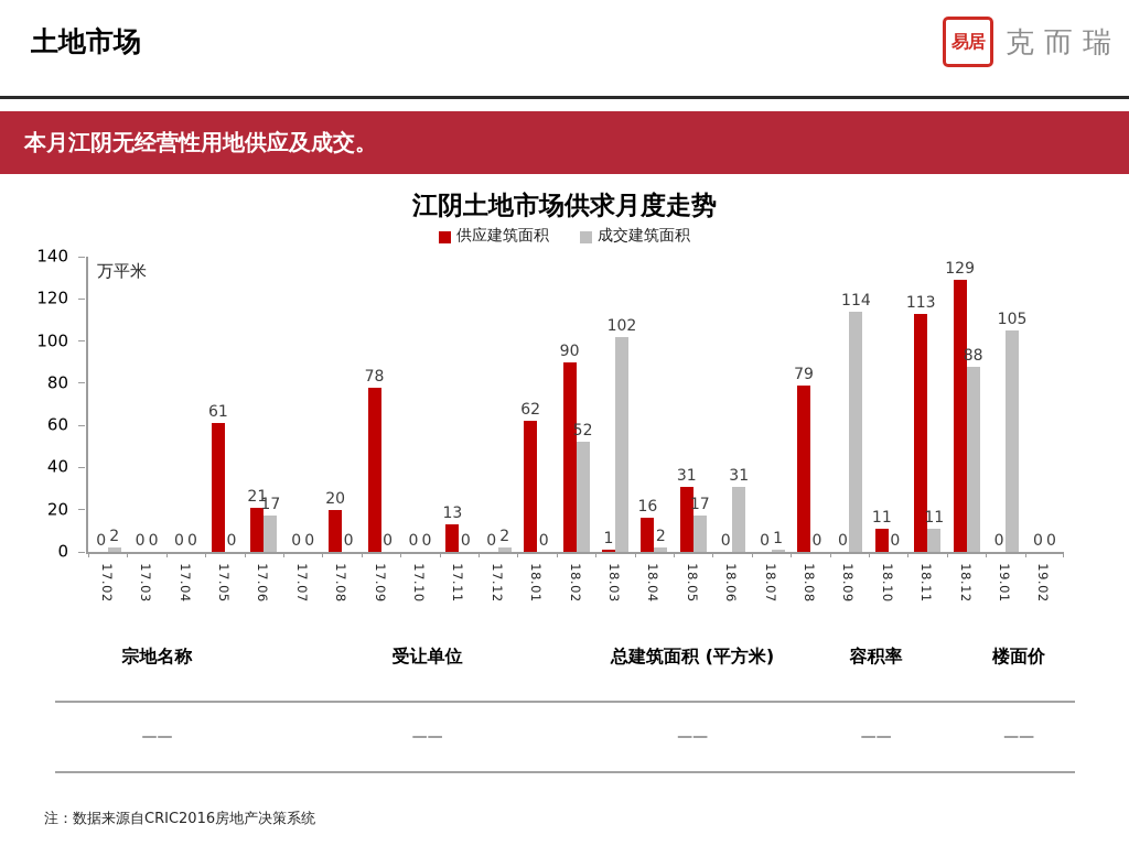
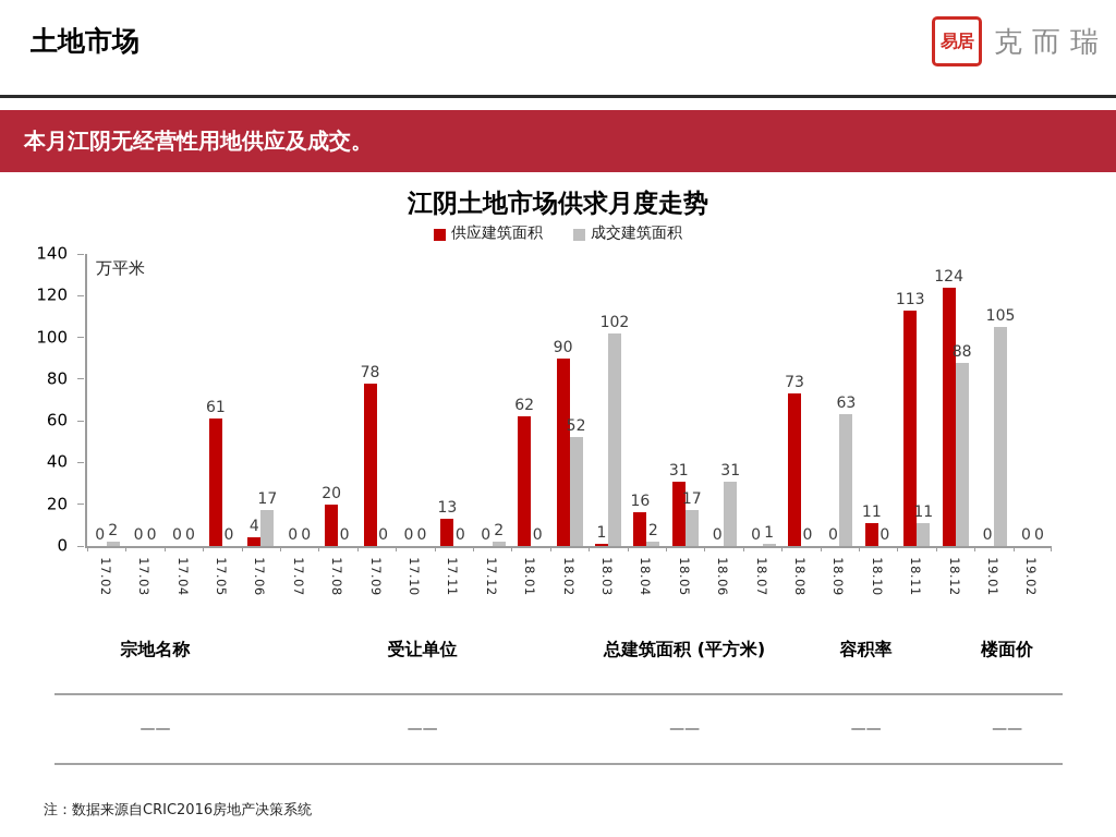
供应建筑面积/17.06: 21 -> 4
供应建筑面积/18.08: 79 -> 73
成交建筑面积/18.09: 114 -> 63
供应建筑面积/18.12: 129 -> 124
